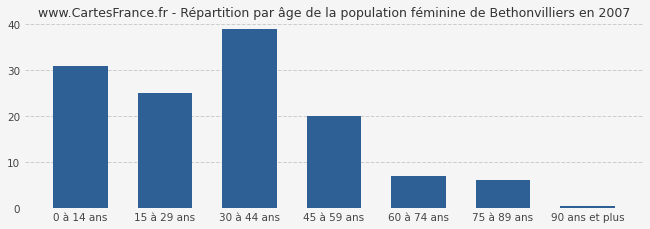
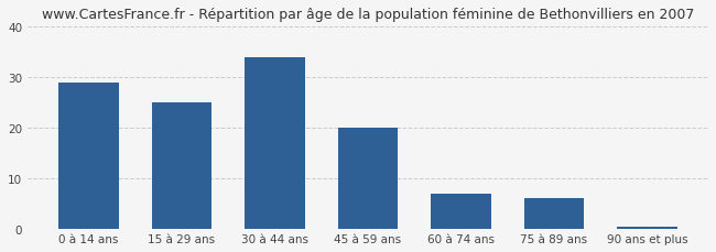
0 à 14 ans: 31.0 -> 29.0
30 à 44 ans: 39.0 -> 34.0
